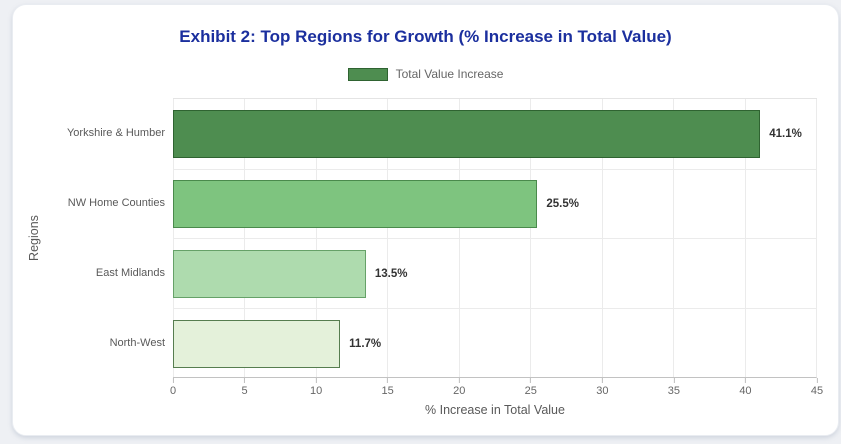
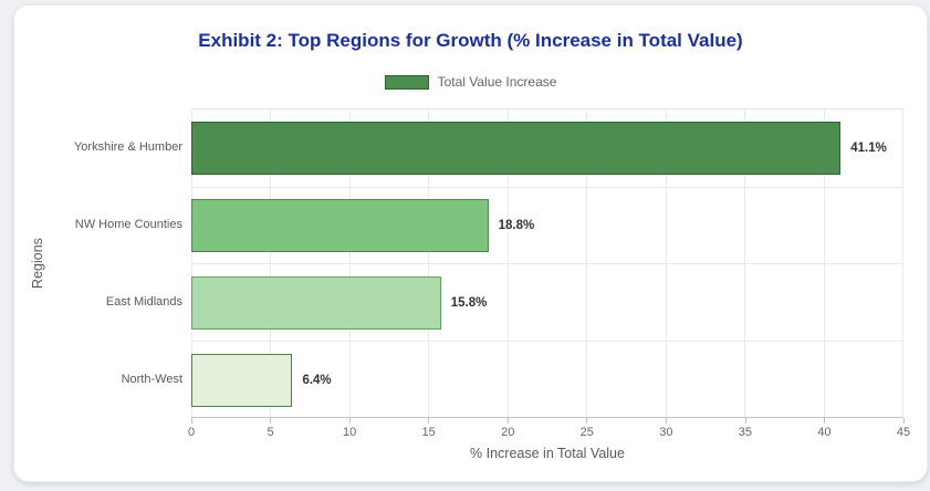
NW Home Counties: 25.5% -> 18.8%
East Midlands: 13.5% -> 15.8%
North-West: 11.7% -> 6.4%
